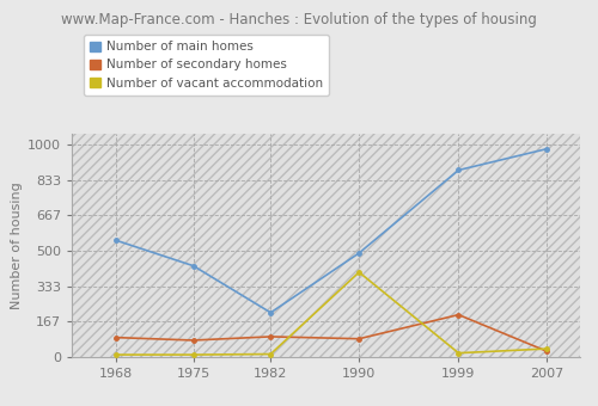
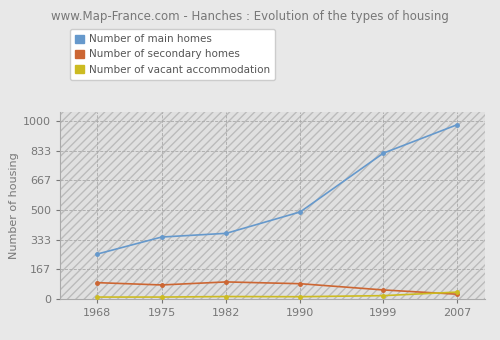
Number of main homes/1968: 550 -> 250
Number of main homes/1975: 430 -> 350
Number of main homes/1982: 210 -> 370
Number of vacant accommodation/1990: 400 -> 10
Number of main homes/1999: 880 -> 820
Number of secondary homes/1999: 200 -> 50
